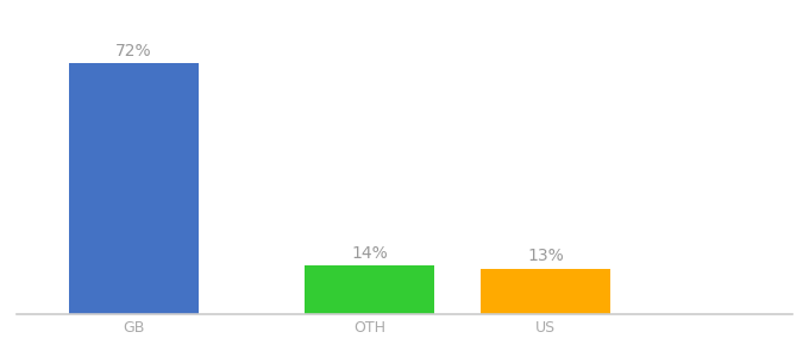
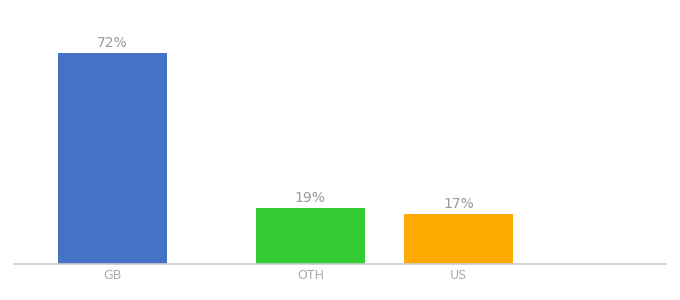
OTH: 14% -> 19%
US: 13% -> 17%
